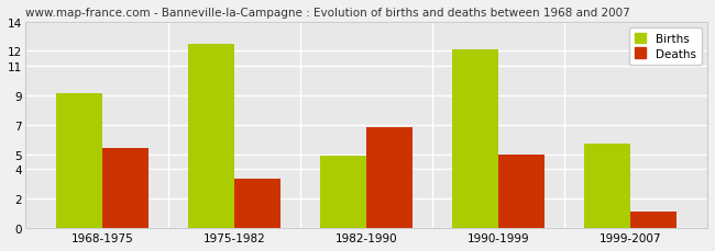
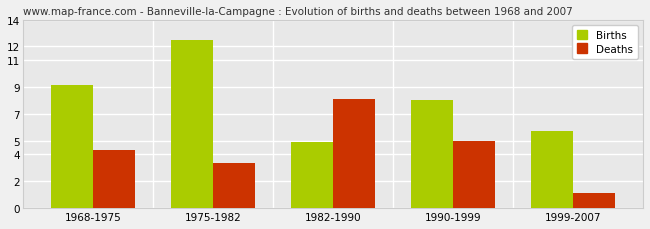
Deaths/1968-1975: 5.4 -> 4.3
Deaths/1982-1990: 6.8 -> 8.1
Births/1990-1999: 12.1 -> 8.0
